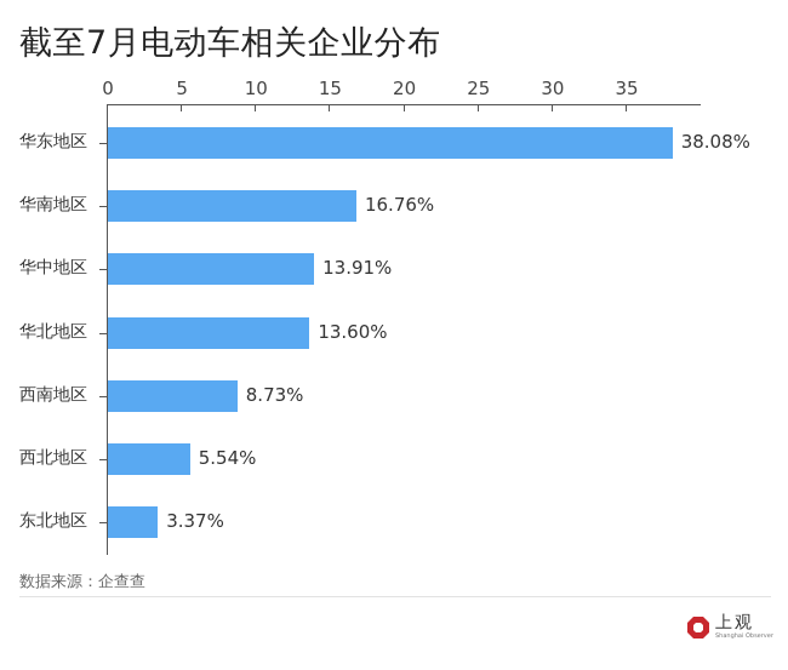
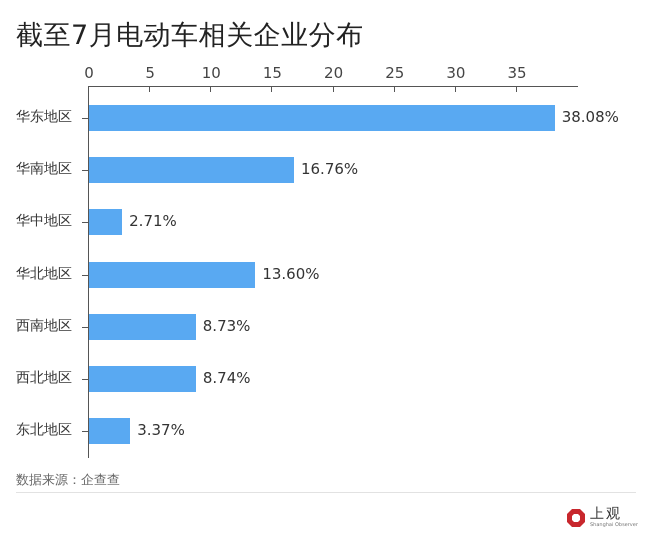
华中地区: 13.91% -> 2.71%
西北地区: 5.54% -> 8.74%
